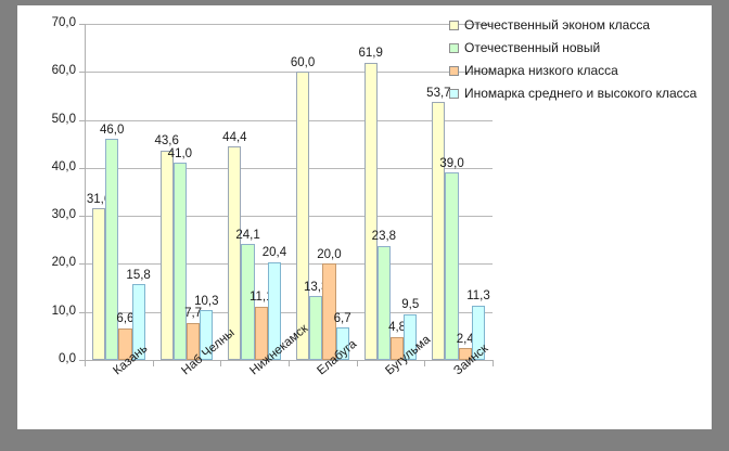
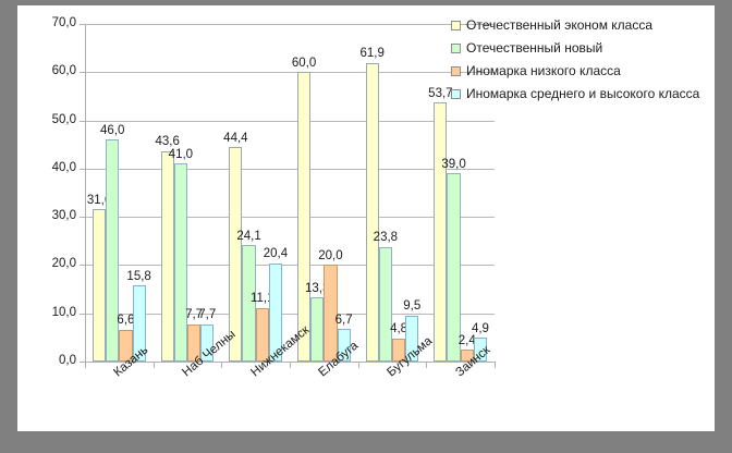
Иномарка среднего и высокого класса/Наб Челны: 10,3 -> 7,7
Иномарка среднего и высокого класса/Заинск: 11,3 -> 4,9
